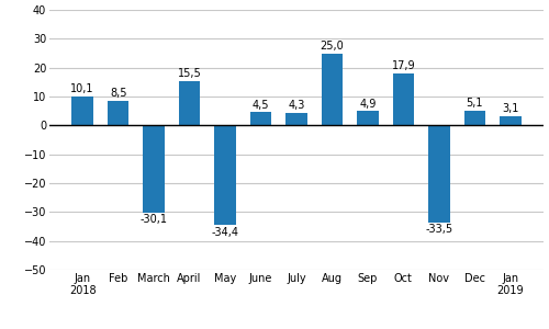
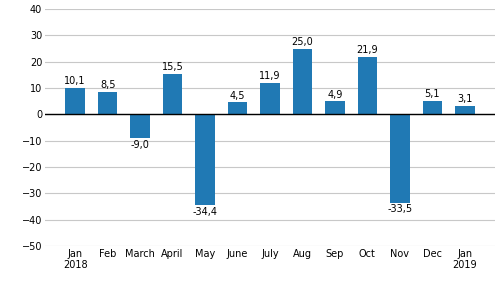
March: -30,1 -> -9,0
July: 4,3 -> 11,9
Oct: 17,9 -> 21,9
